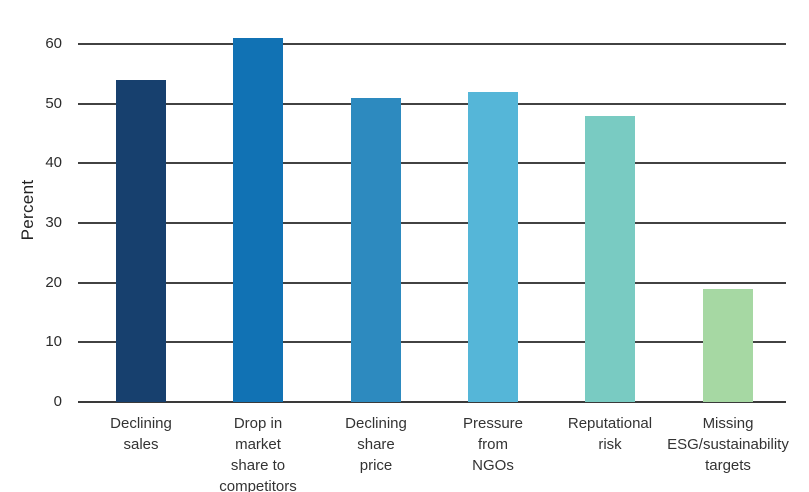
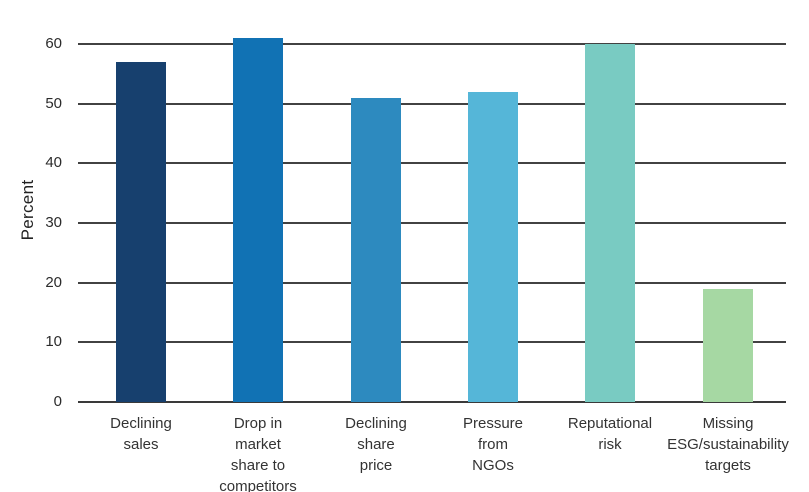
Declining sales: 54 -> 57
Reputational risk: 48 -> 60
